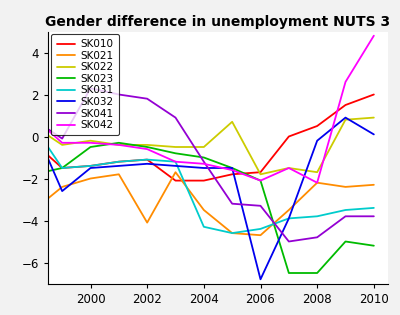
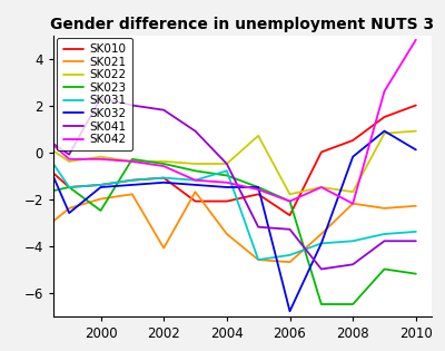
SK023/2000: -0.5 -> -2.5
SK031/2004: -4.3 -> -0.8
SK041/2004: -1.2 -> -0.5
SK010/2006: -1.7 -> -2.7
